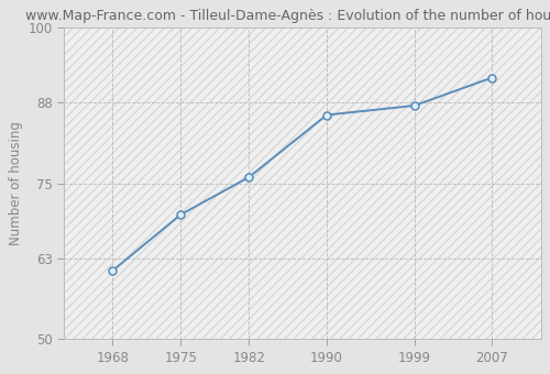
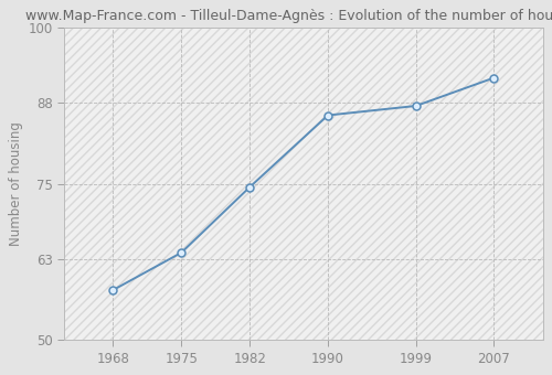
1968: 61.0 -> 58.0
1975: 70.0 -> 64.0
1982: 76.0 -> 74.5
